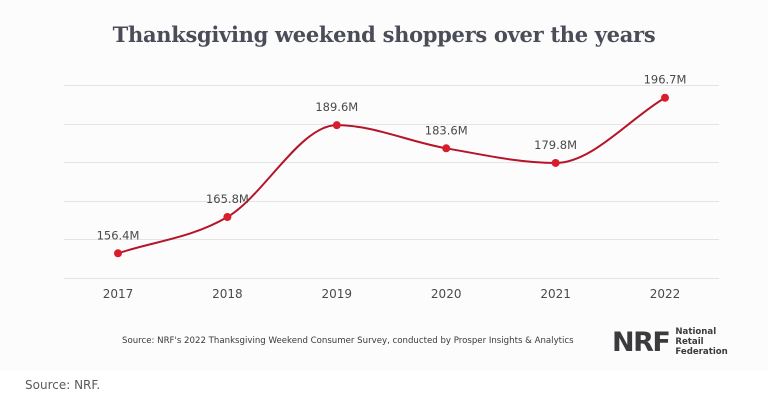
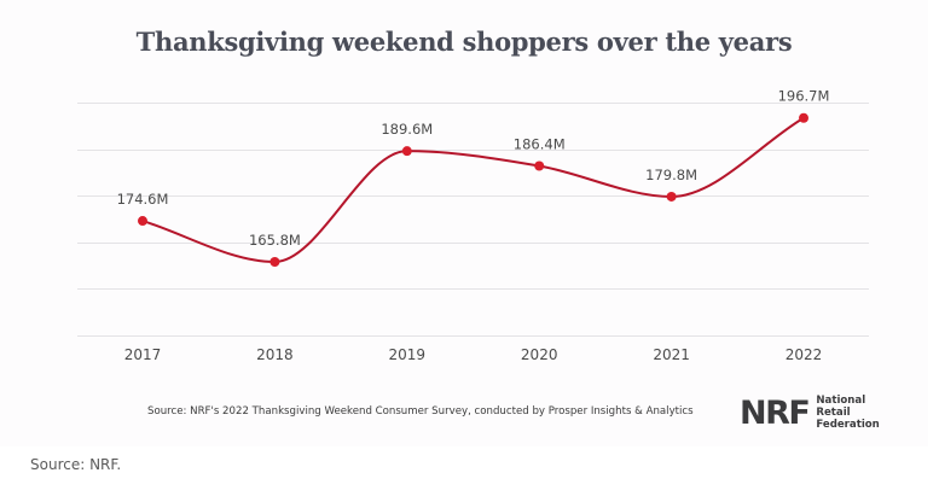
2017: 156.4M -> 174.6M
2020: 183.6M -> 186.4M
